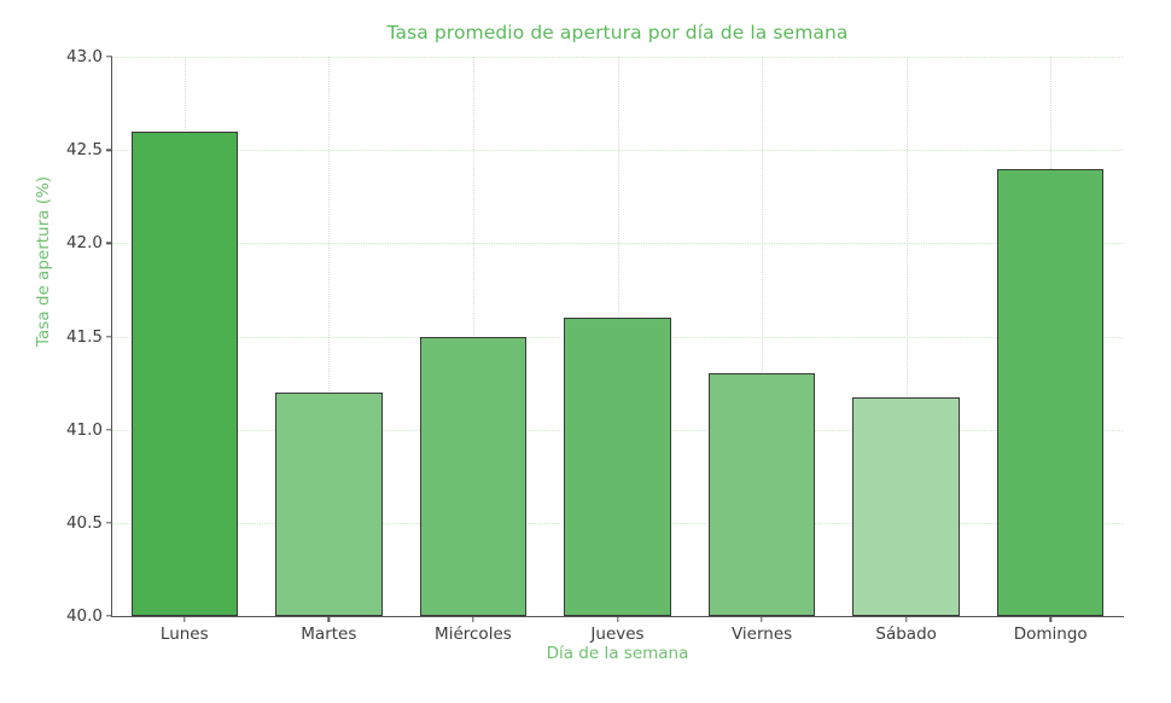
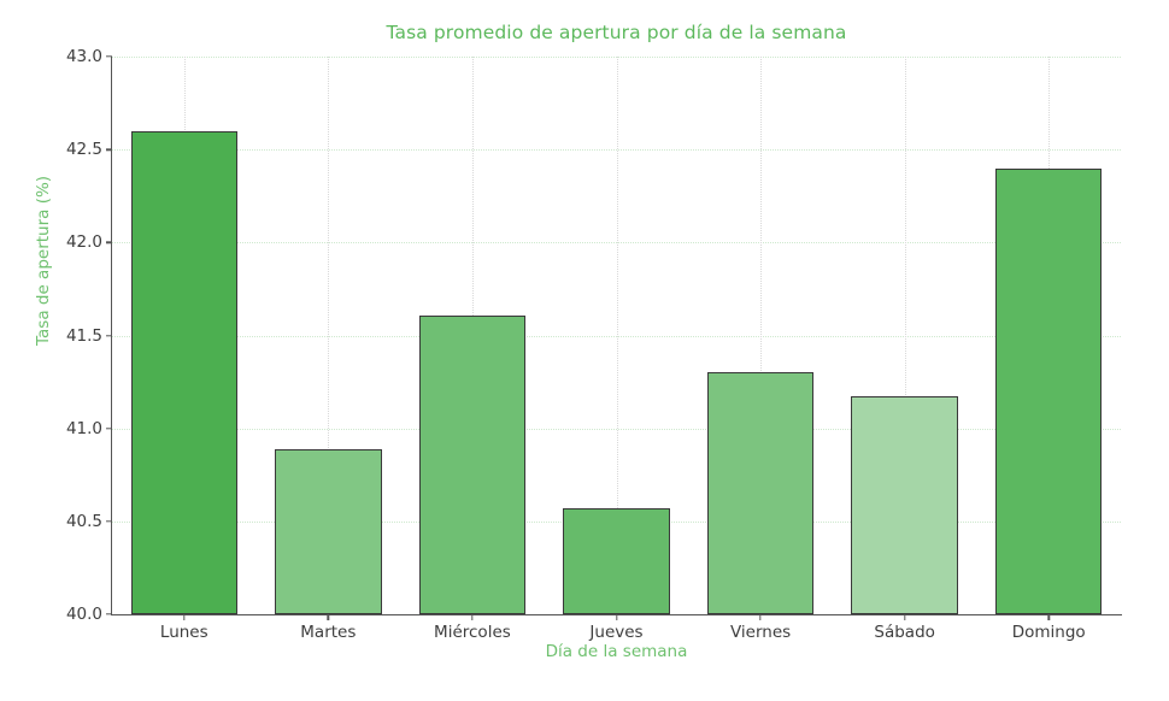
Martes: 41.20 -> 40.89
Miércoles: 41.50 -> 41.61
Jueves: 41.60 -> 40.57
